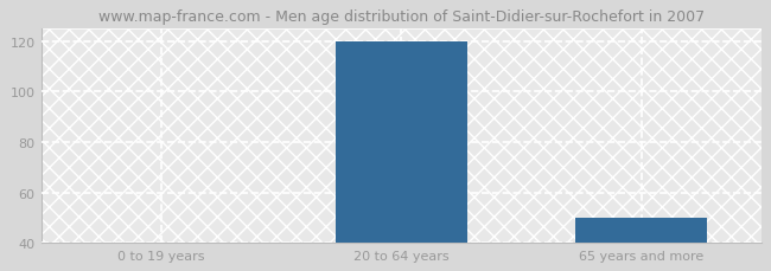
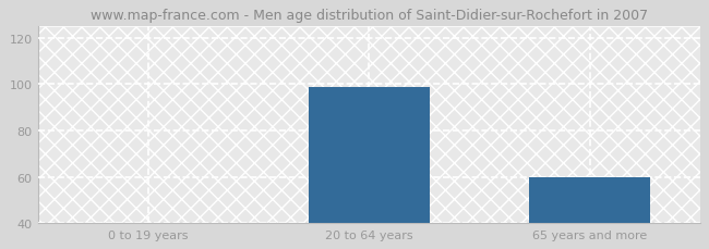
20 to 64 years: 120 -> 99
65 years and more: 50 -> 60
